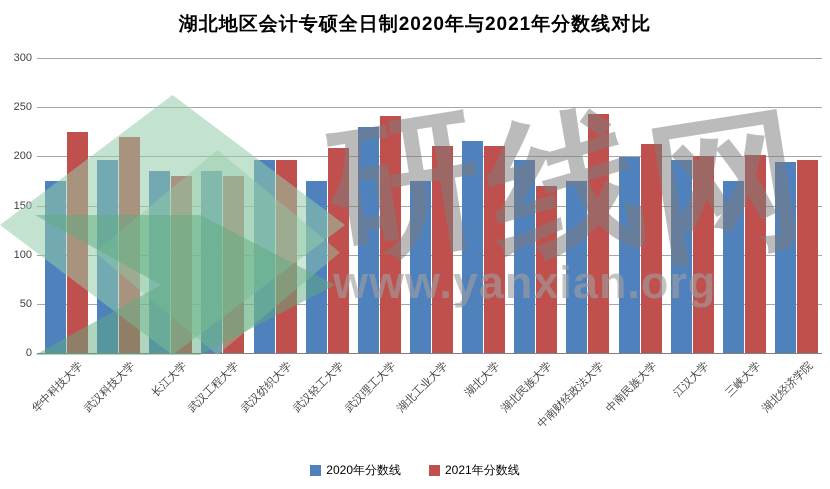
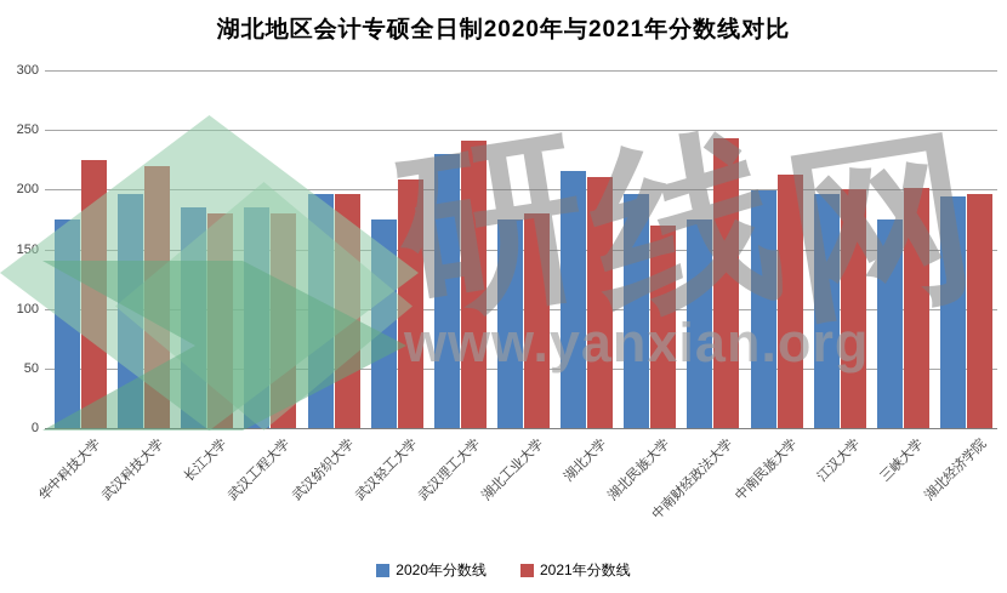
2021年分数线/湖北工业大学: 210 -> 180
